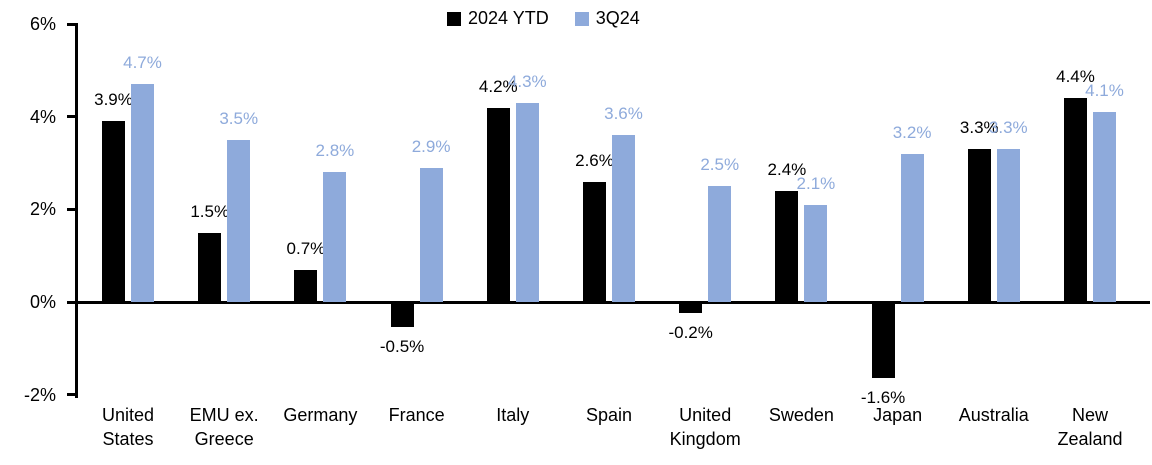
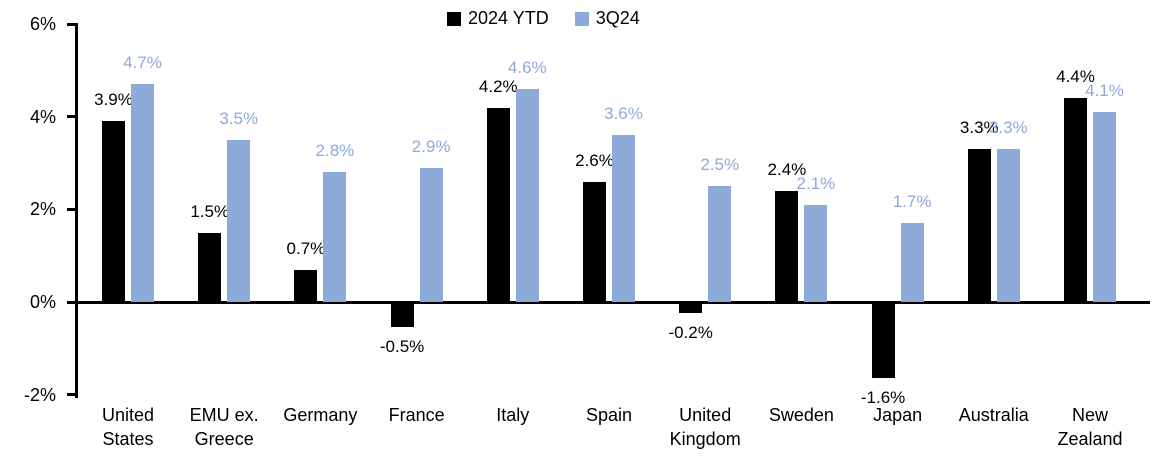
3Q24/Italy: 4.3% -> 4.6%
3Q24/Japan: 3.2% -> 1.7%
